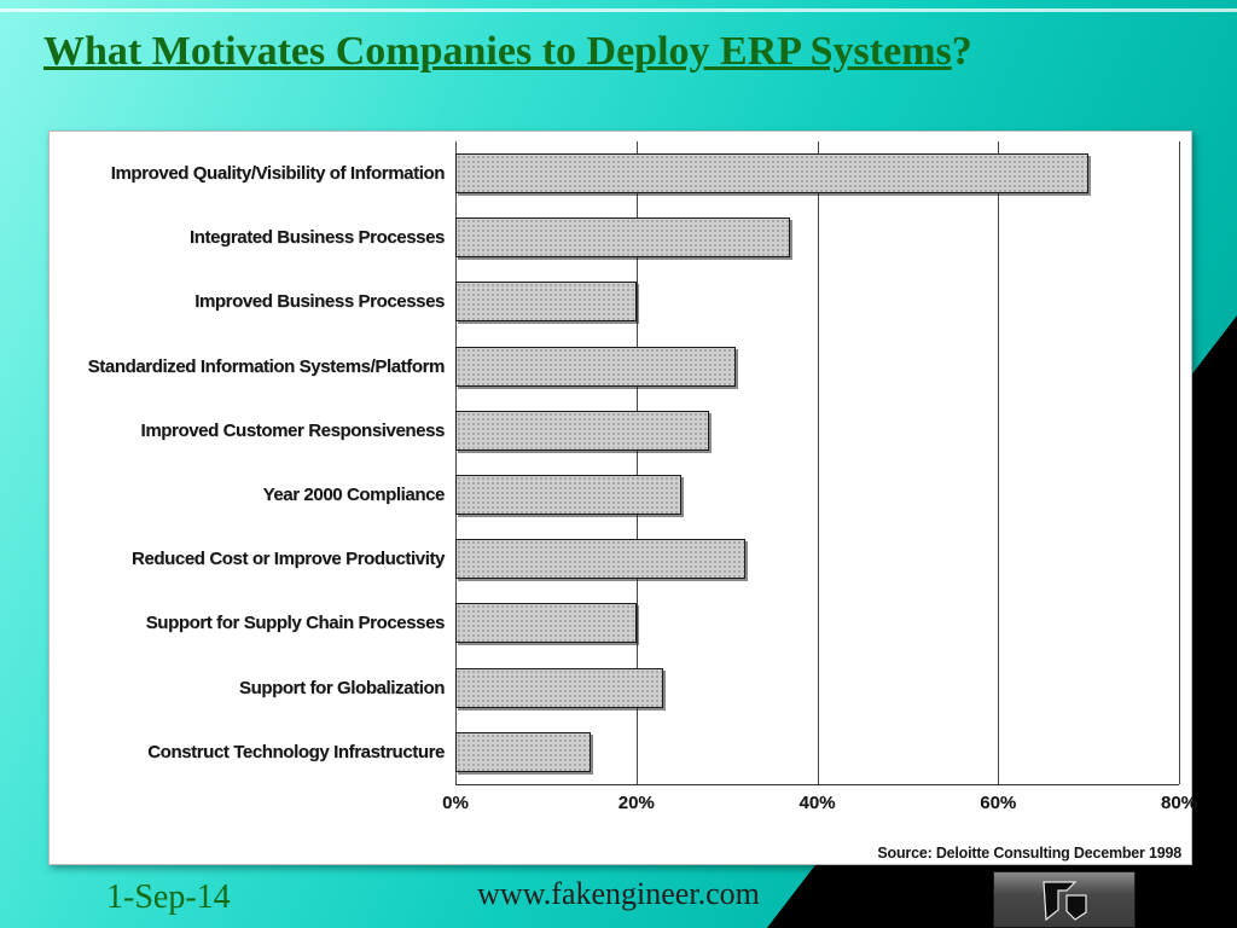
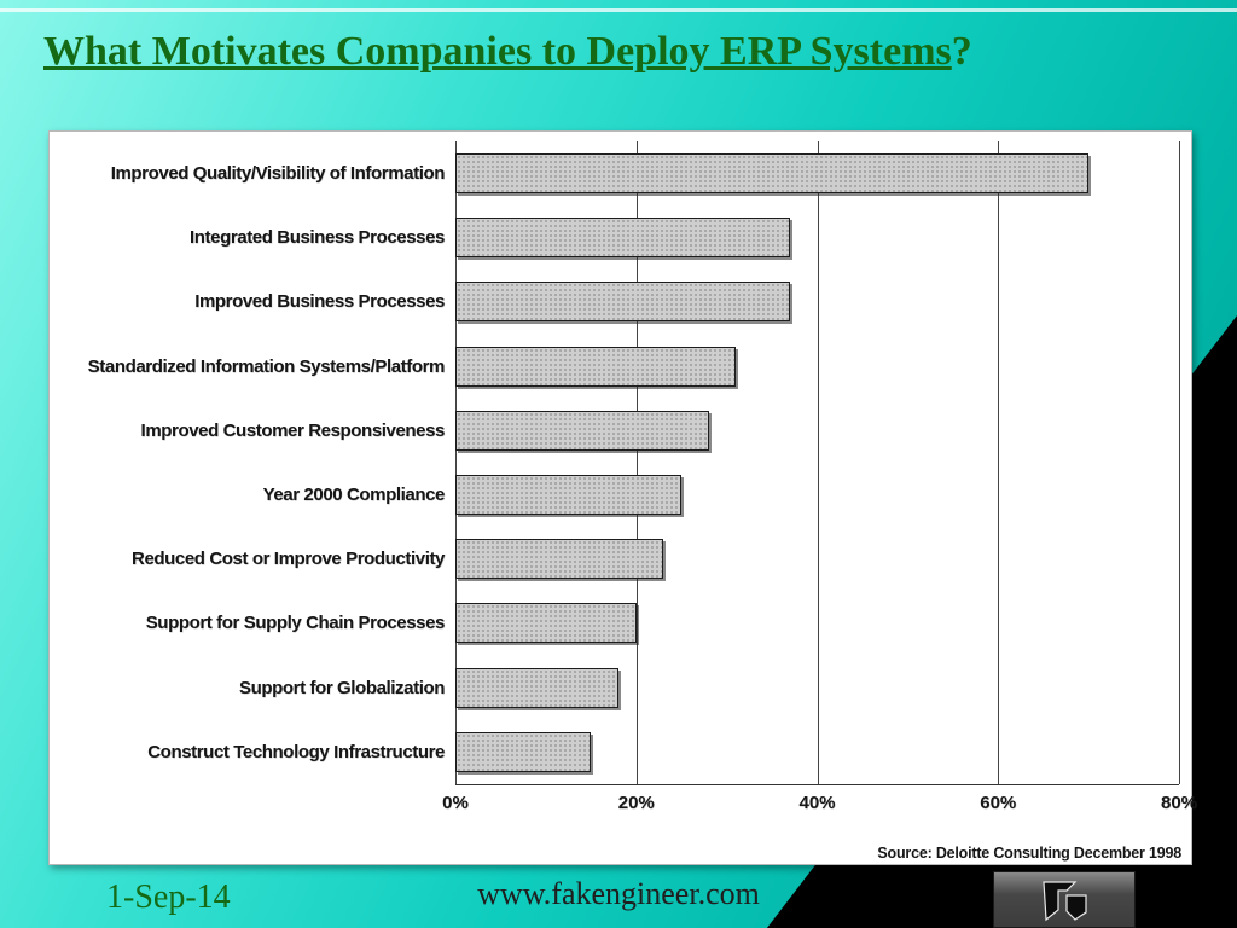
Improved Business Processes: 20% -> 37%
Reduced Cost or Improve Productivity: 32% -> 23%
Support for Globalization: 23% -> 18%
